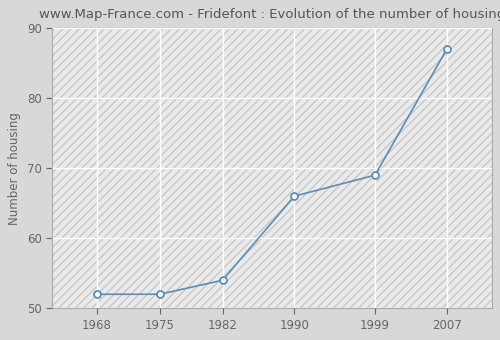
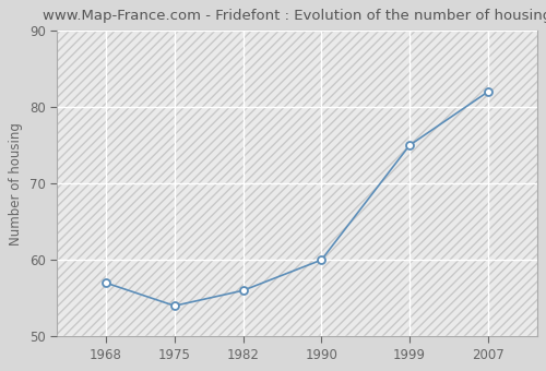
1968: 52 -> 57
1975: 52 -> 54
1982: 54 -> 56
1990: 66 -> 60
1999: 69 -> 75
2007: 87 -> 82
